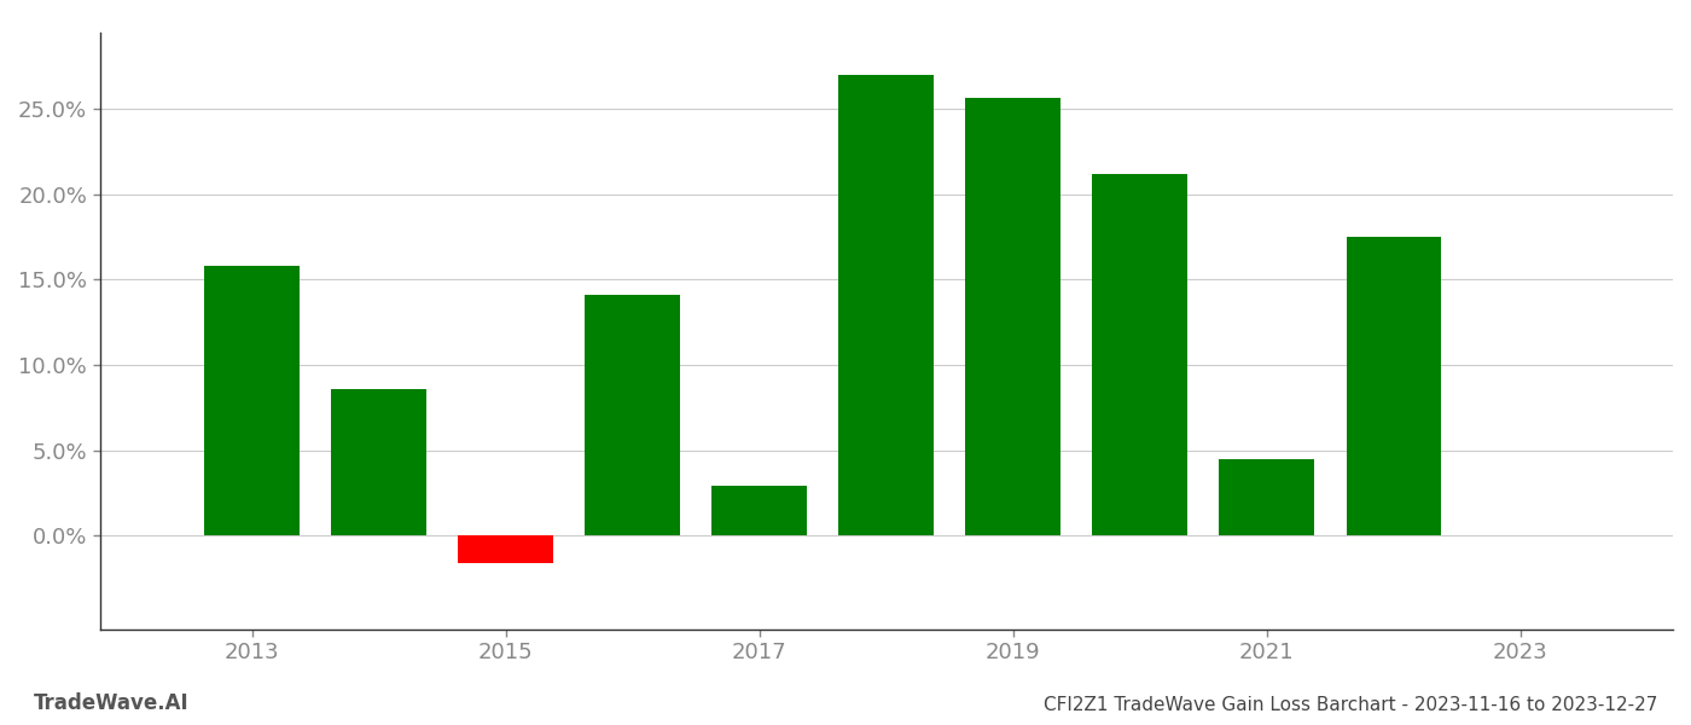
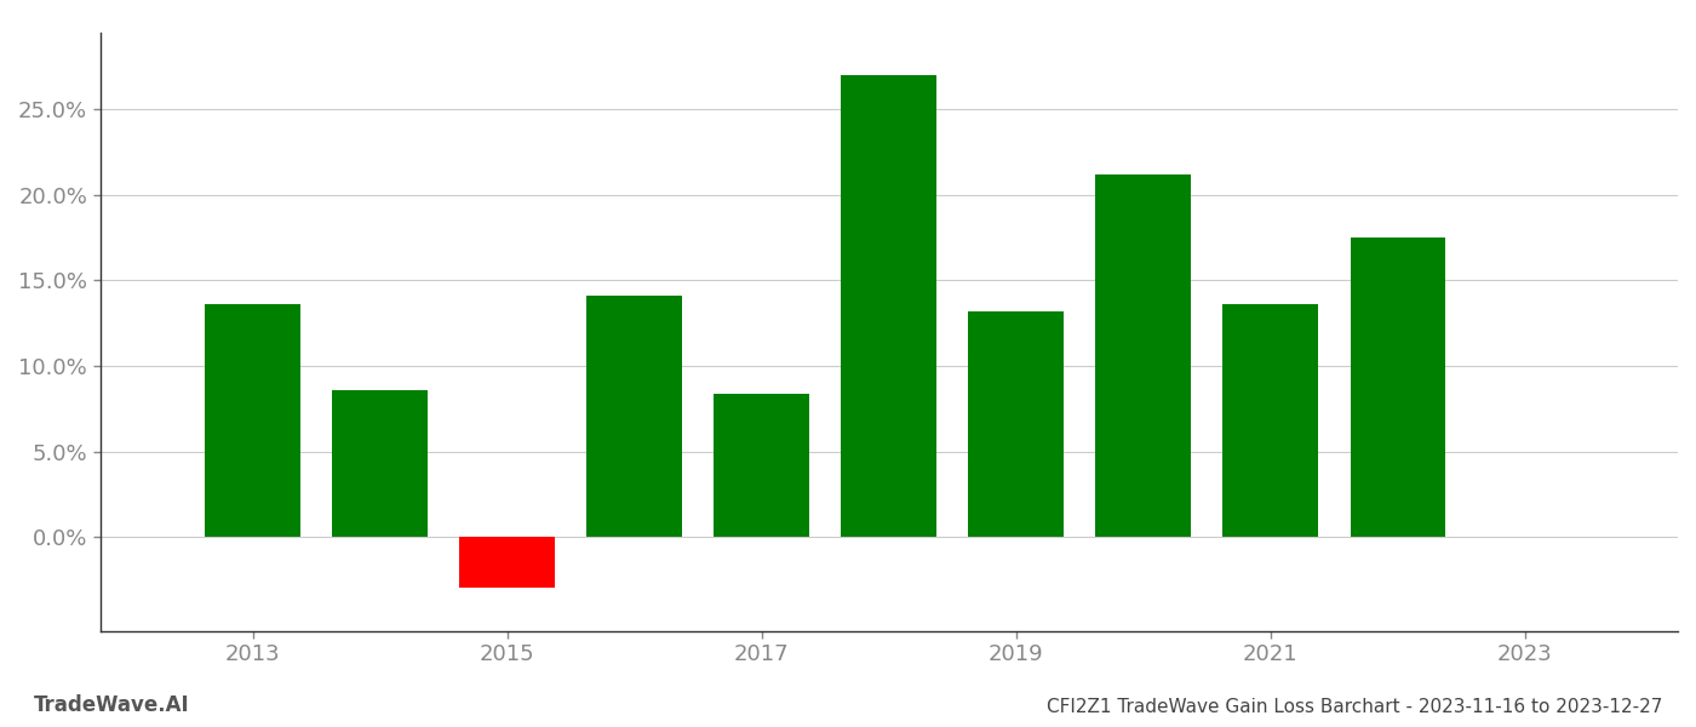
2013: 15.8% -> 13.6%
2015: -1.6% -> -3.0%
2017: 2.9% -> 8.4%
2019: 25.7% -> 13.2%
2021: 4.5% -> 13.6%
